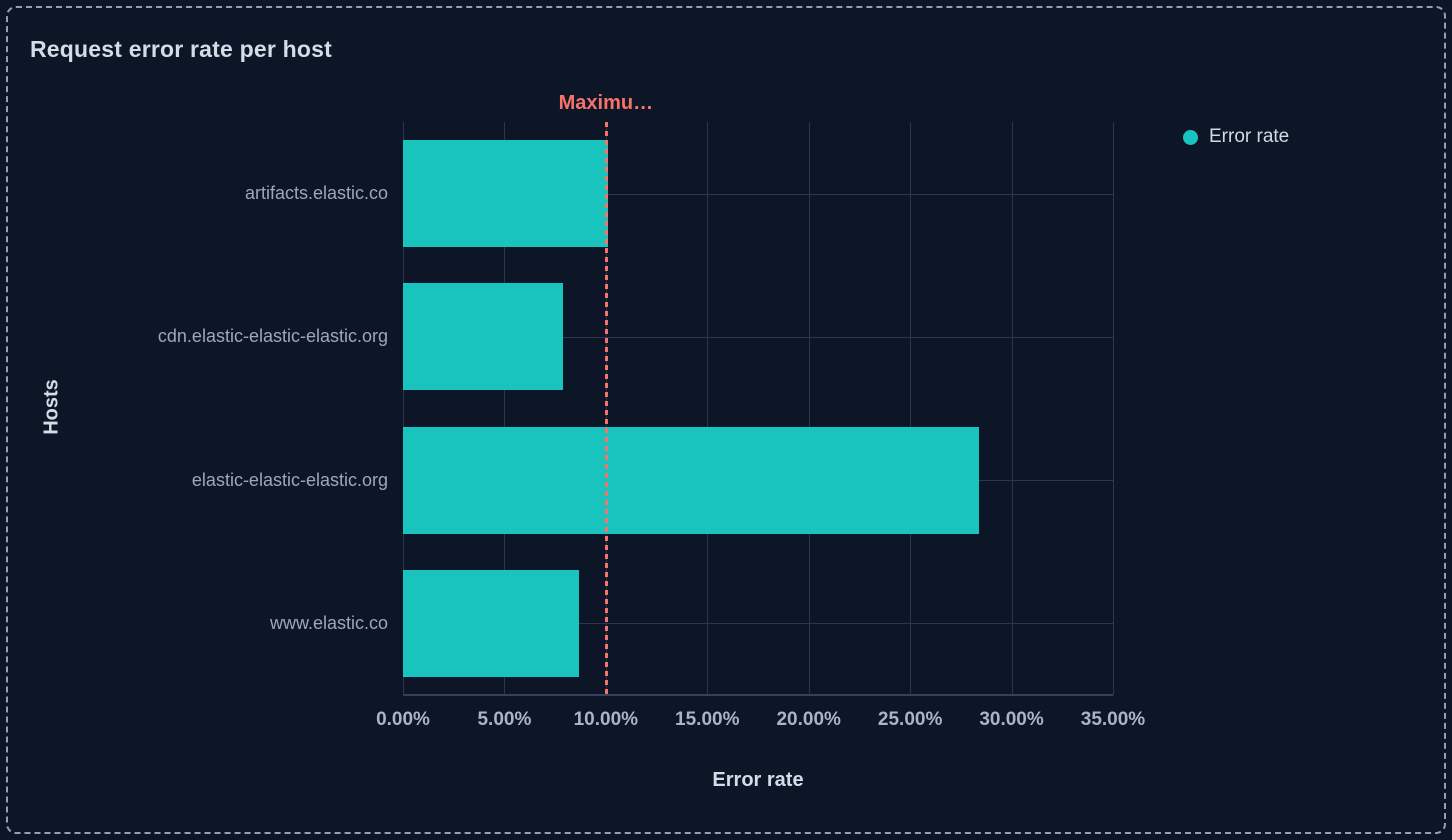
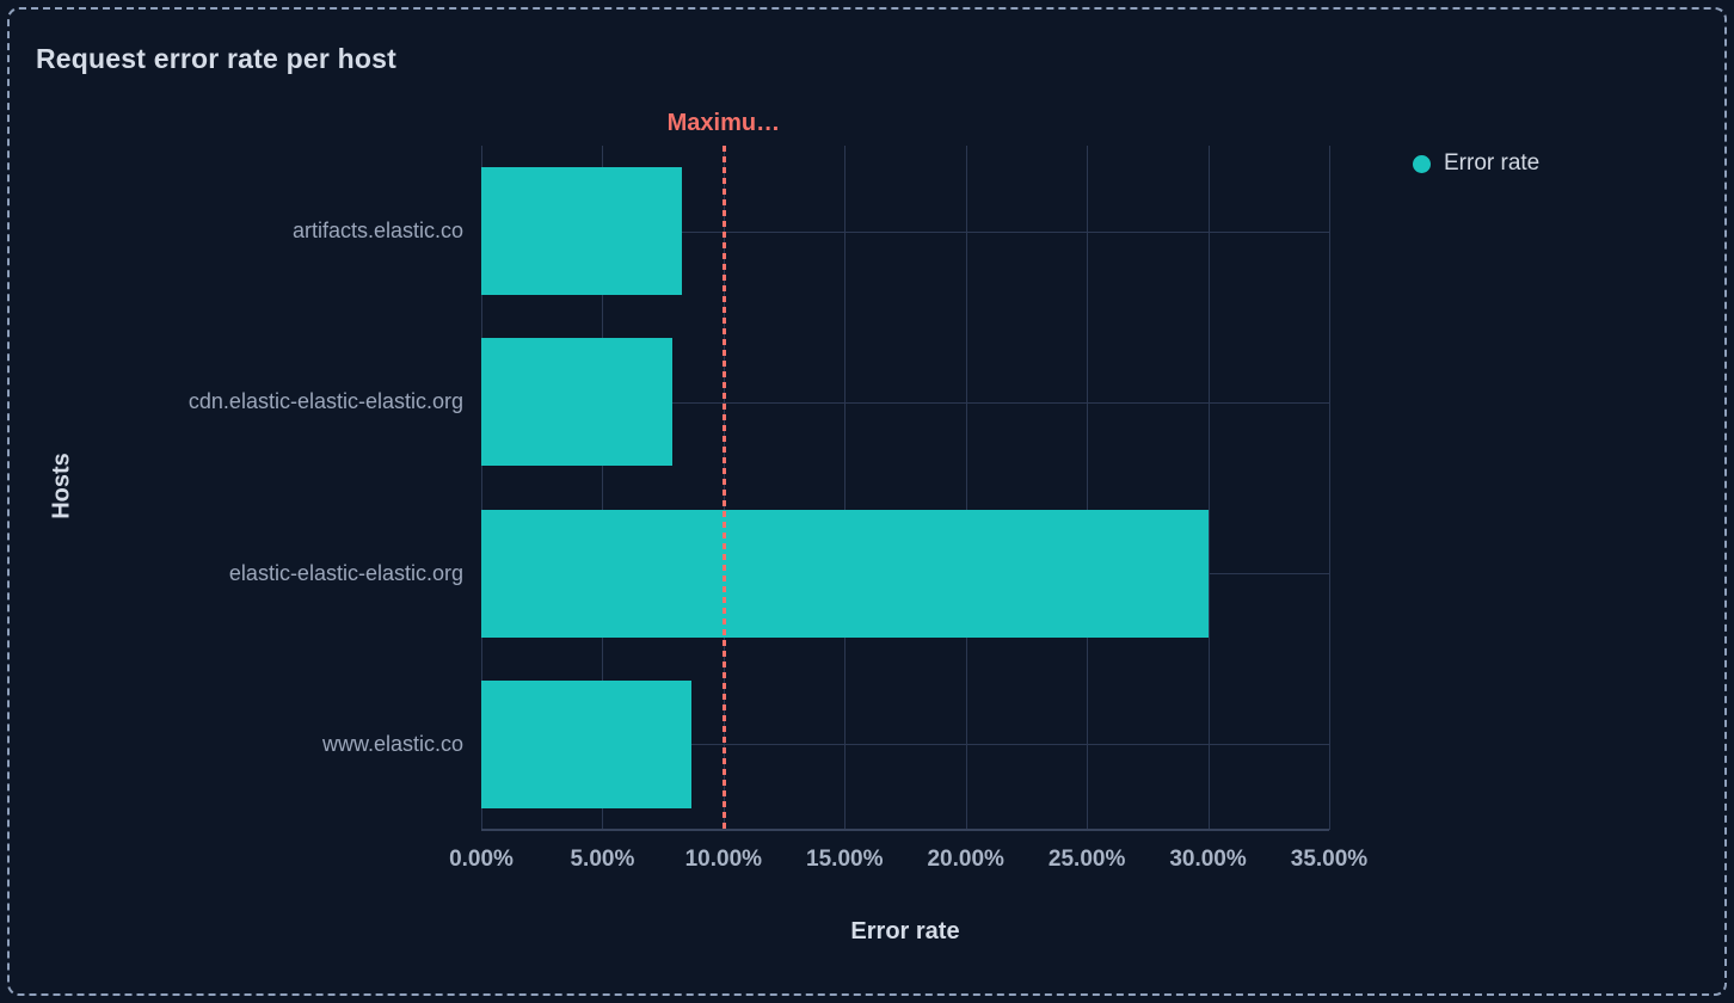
artifacts.elastic.co: 10.1% -> 8.3%
elastic-elastic-elastic.org: 28.4% -> 30.0%
